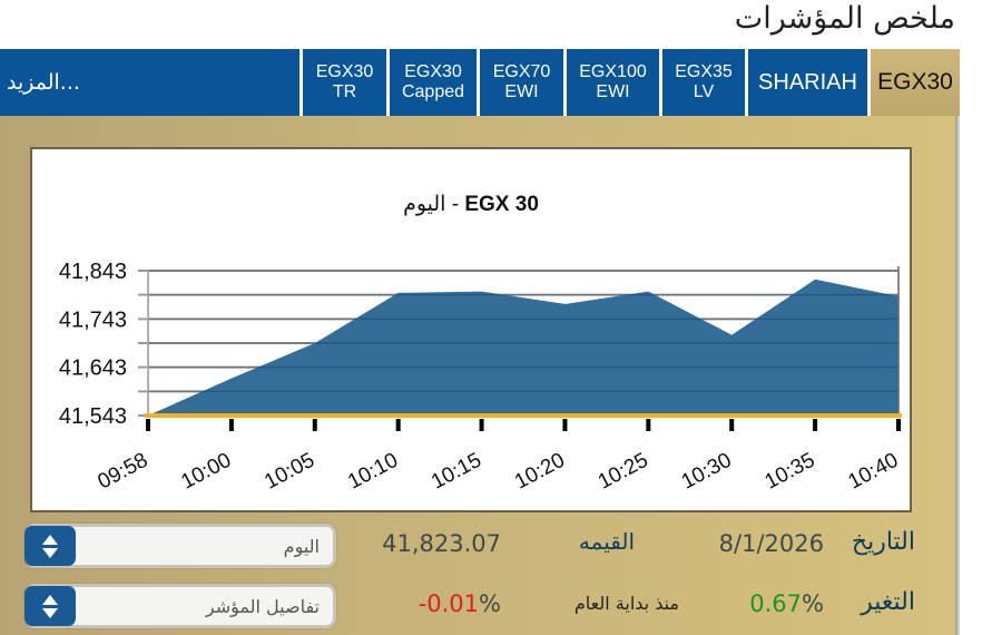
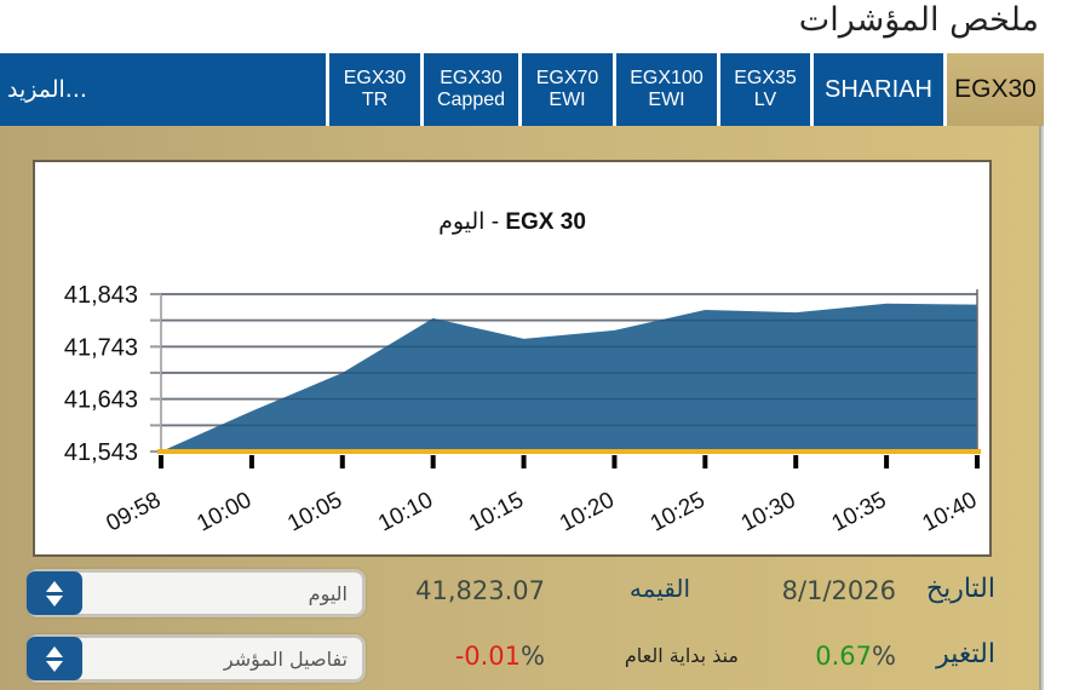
10:15: 41800 -> 41760
10:25: 41800 -> 41810
10:30: 41710 -> 41810
10:40: 41790 -> 41820
